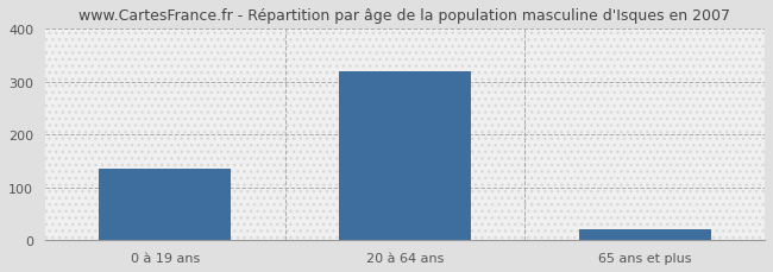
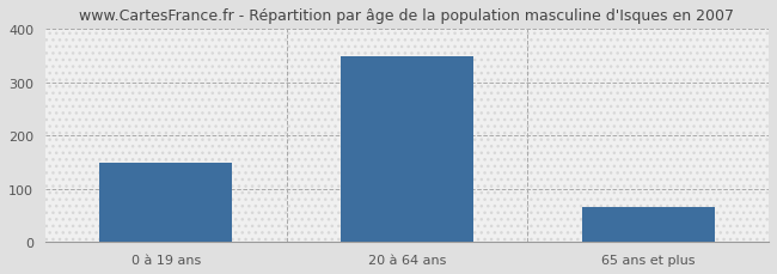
0 à 19 ans: 135 -> 150
20 à 64 ans: 320 -> 350
65 ans et plus: 20 -> 65
